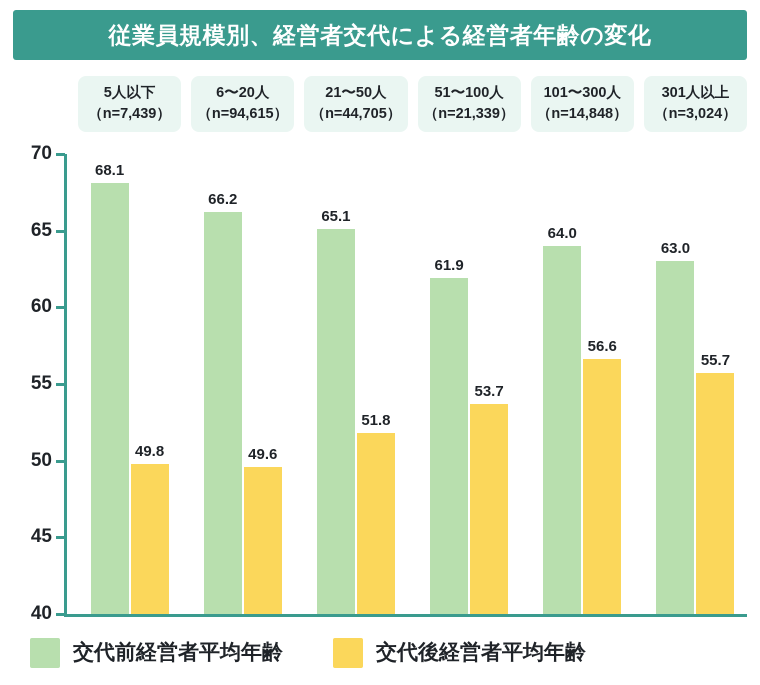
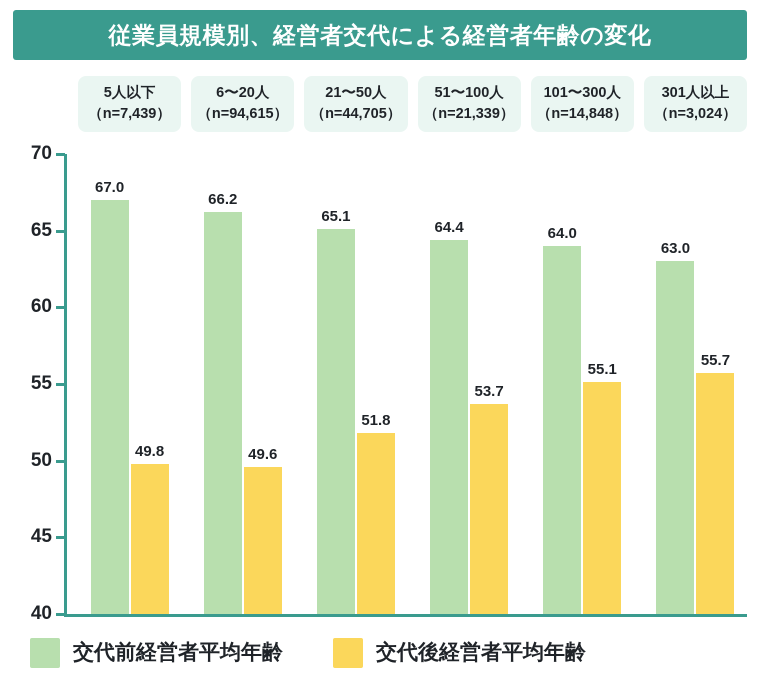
交代前経営者平均年齢/5人以下: 68.1 -> 67.0
交代前経営者平均年齢/51〜100人: 61.9 -> 64.4
交代後経営者平均年齢/101〜300人: 56.6 -> 55.1
